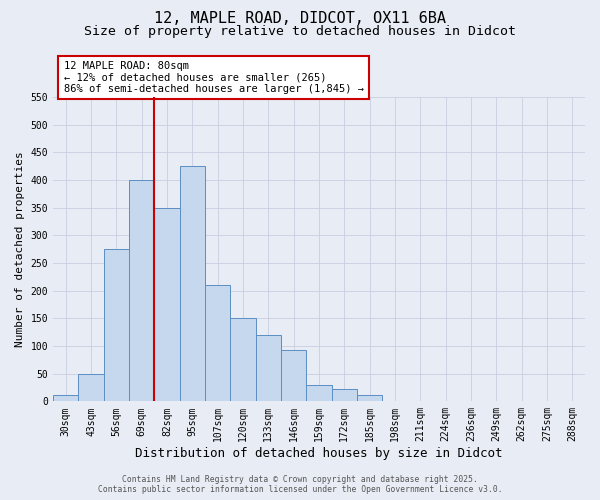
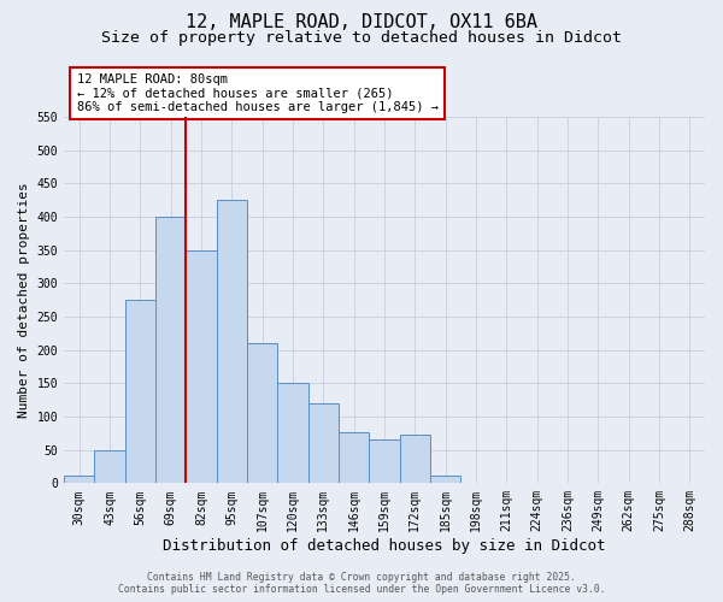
146sqm: 93 -> 76
159sqm: 30 -> 66
172sqm: 22 -> 72
